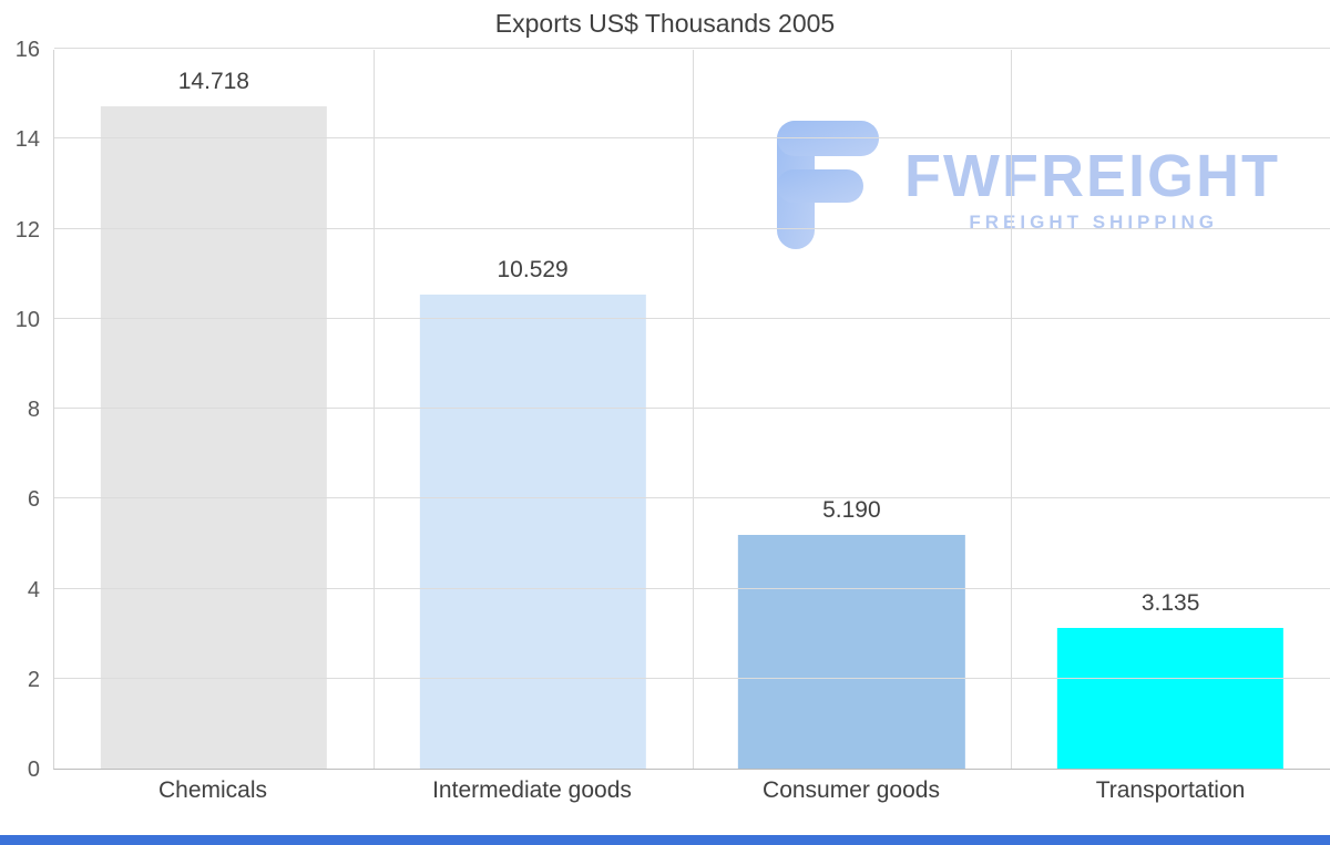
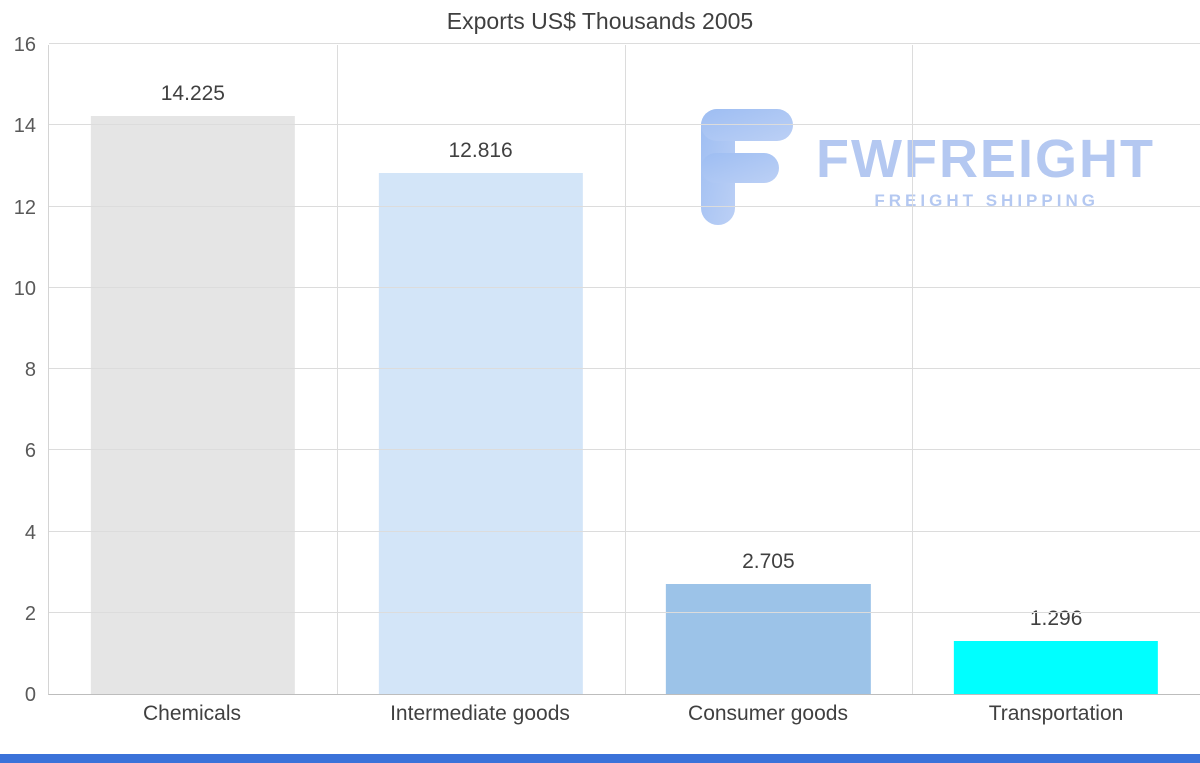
Chemicals: 14.718 -> 14.225
Intermediate goods: 10.529 -> 12.816
Consumer goods: 5.190 -> 2.705
Transportation: 3.135 -> 1.296
